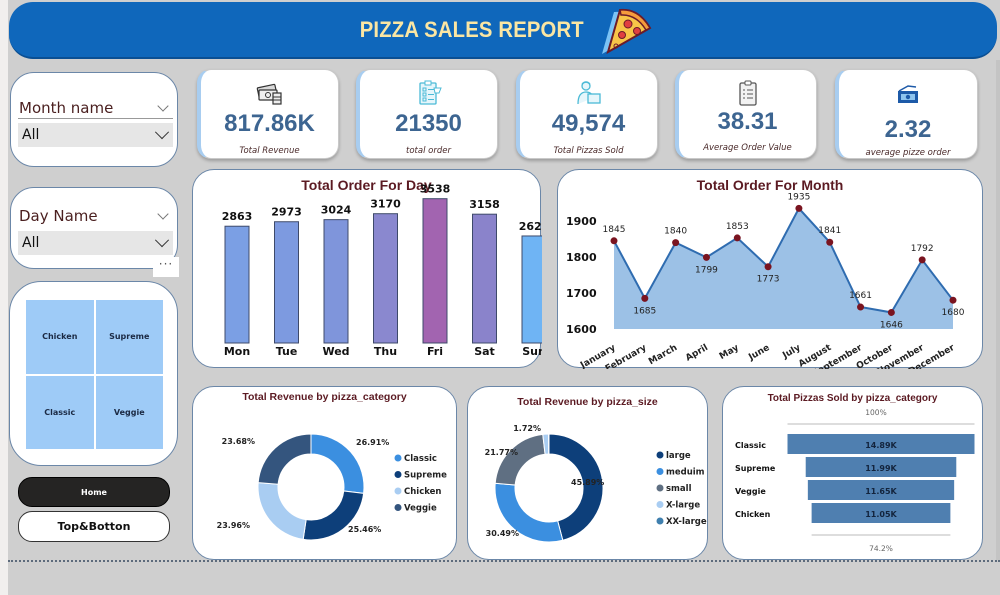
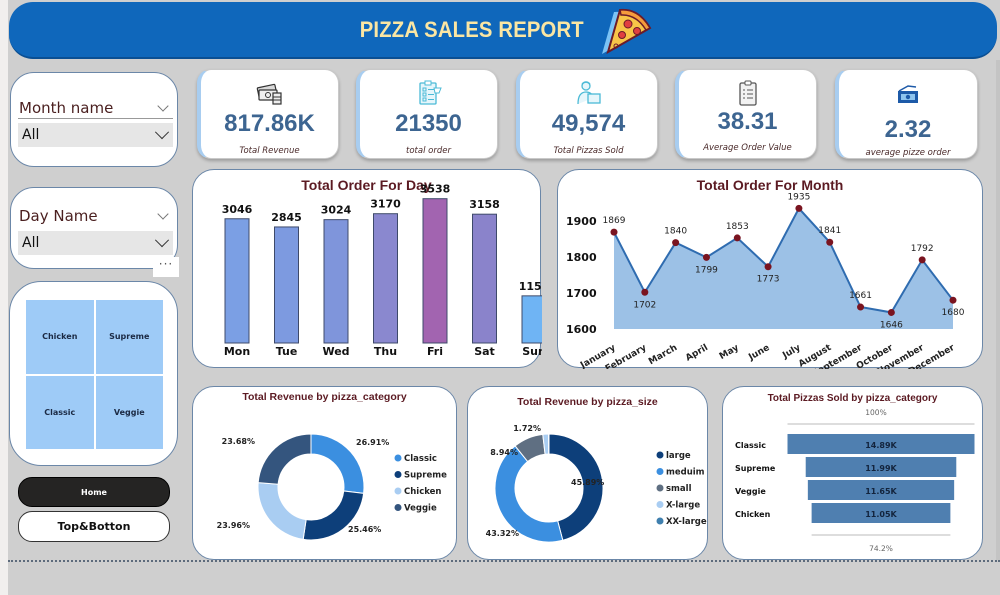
Total Order For Day/Mon: 2863 -> 3046
Total Order For Day/Tue: 2973 -> 2845
Total Order For Day/Sun: 2624 -> 1156
Total Order For Month/January: 1845 -> 1869
Total Order For Month/February: 1685 -> 1702
Total Revenue by pizza_size/meduim: 30.49% -> 43.32%
Total Revenue by pizza_size/small: 21.77% -> 8.94%
